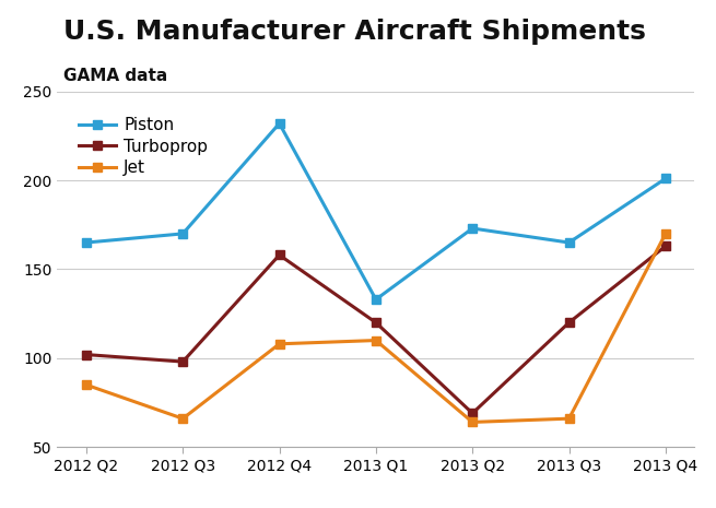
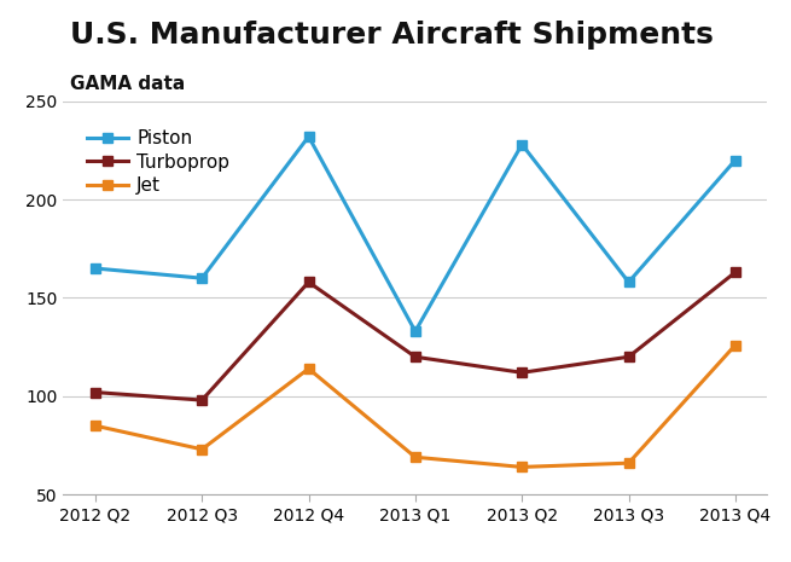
Piston/2012 Q3: 170 -> 160
Jet/2012 Q3: 66 -> 73
Jet/2012 Q4: 108 -> 114
Jet/2013 Q1: 110 -> 69
Piston/2013 Q2: 173 -> 228
Turboprop/2013 Q2: 69 -> 112
Piston/2013 Q3: 165 -> 158
Piston/2013 Q4: 201 -> 220
Jet/2013 Q4: 170 -> 126
